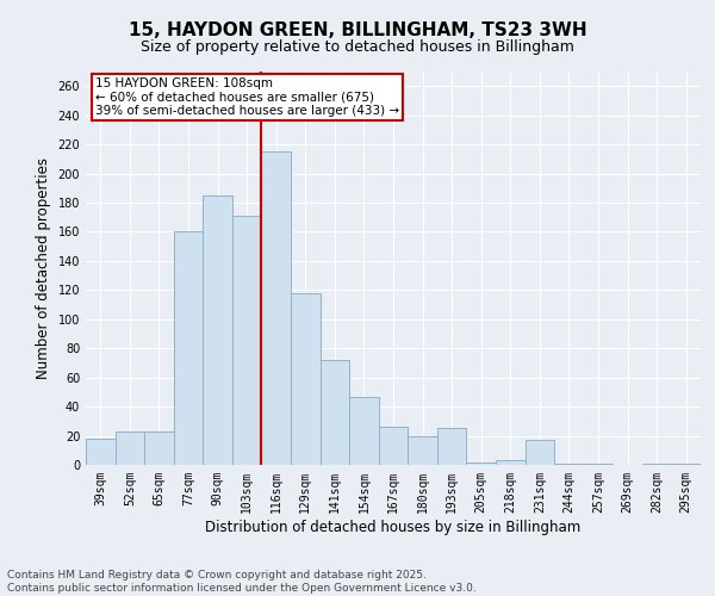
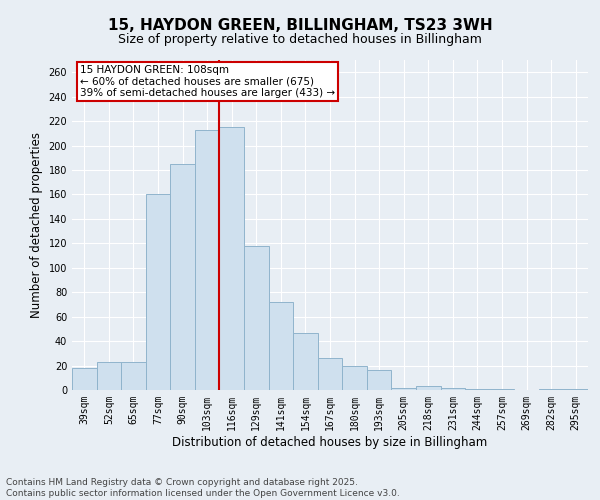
103sqm: 171 -> 213
193sqm: 25 -> 16
231sqm: 17 -> 2
